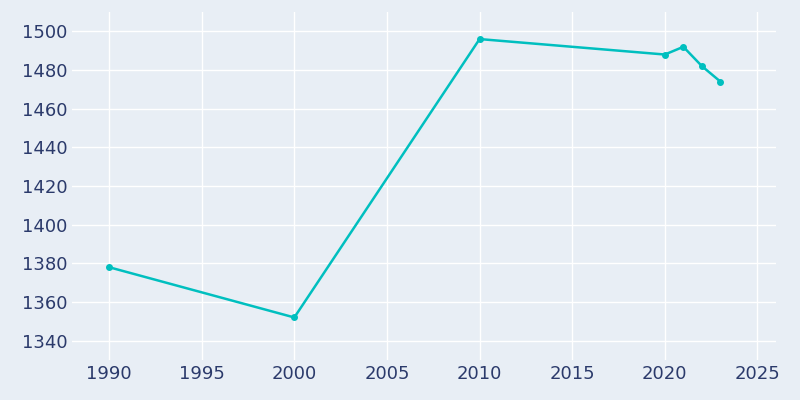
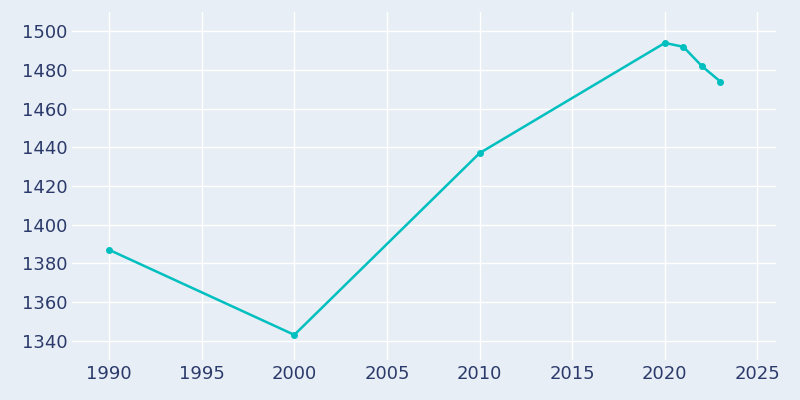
1990: 1378 -> 1387
2000: 1352 -> 1343
2010: 1496 -> 1437
2020: 1488 -> 1494
